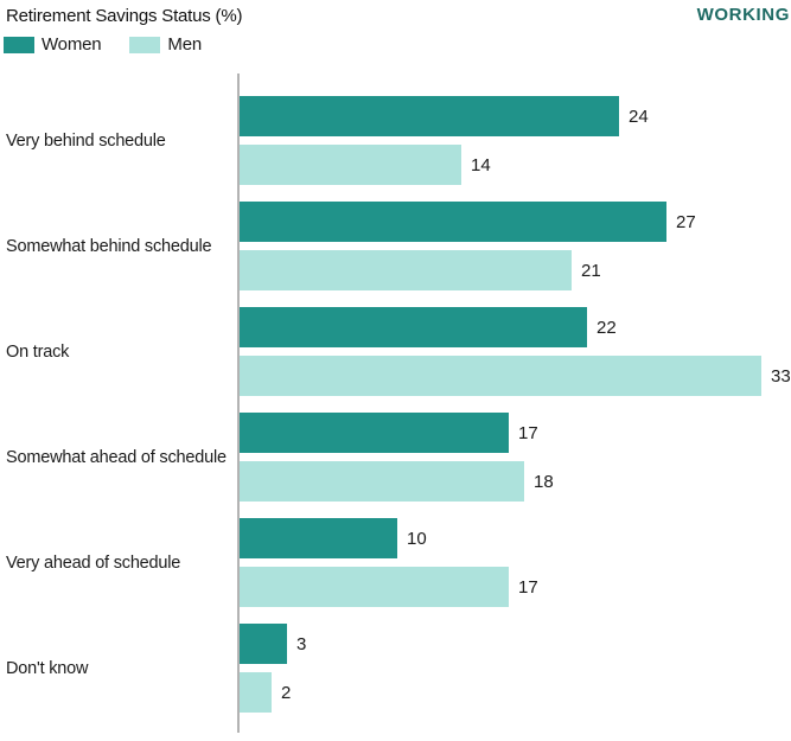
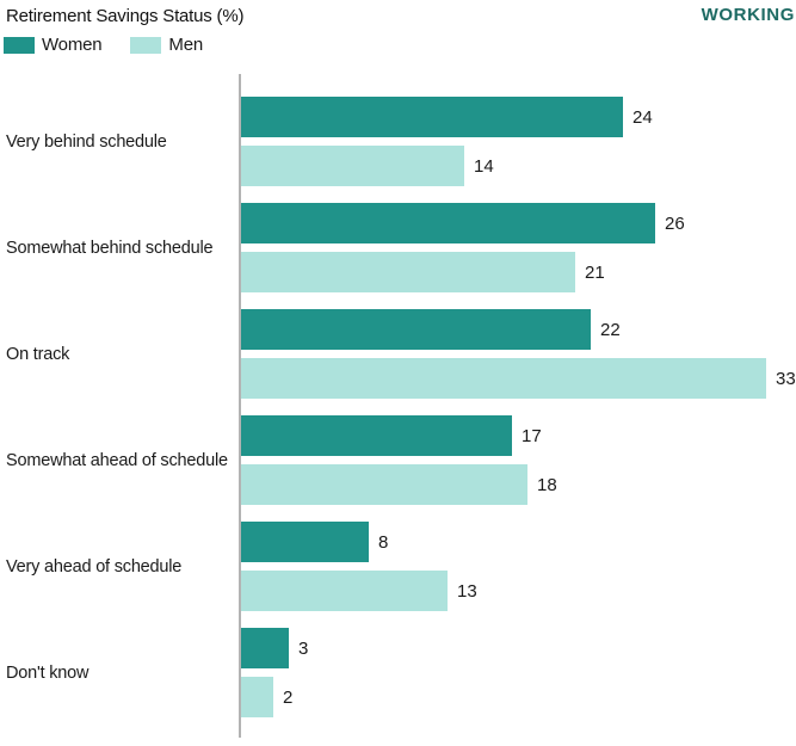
Women/Somewhat behind schedule: 27 -> 26
Women/Very ahead of schedule: 10 -> 8
Men/Very ahead of schedule: 17 -> 13
